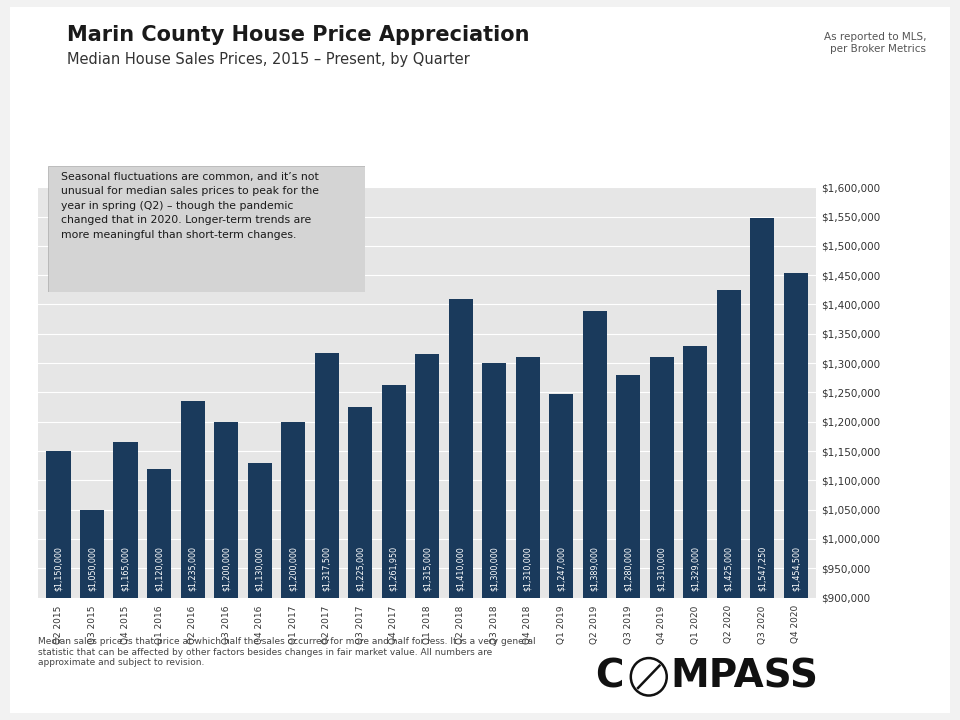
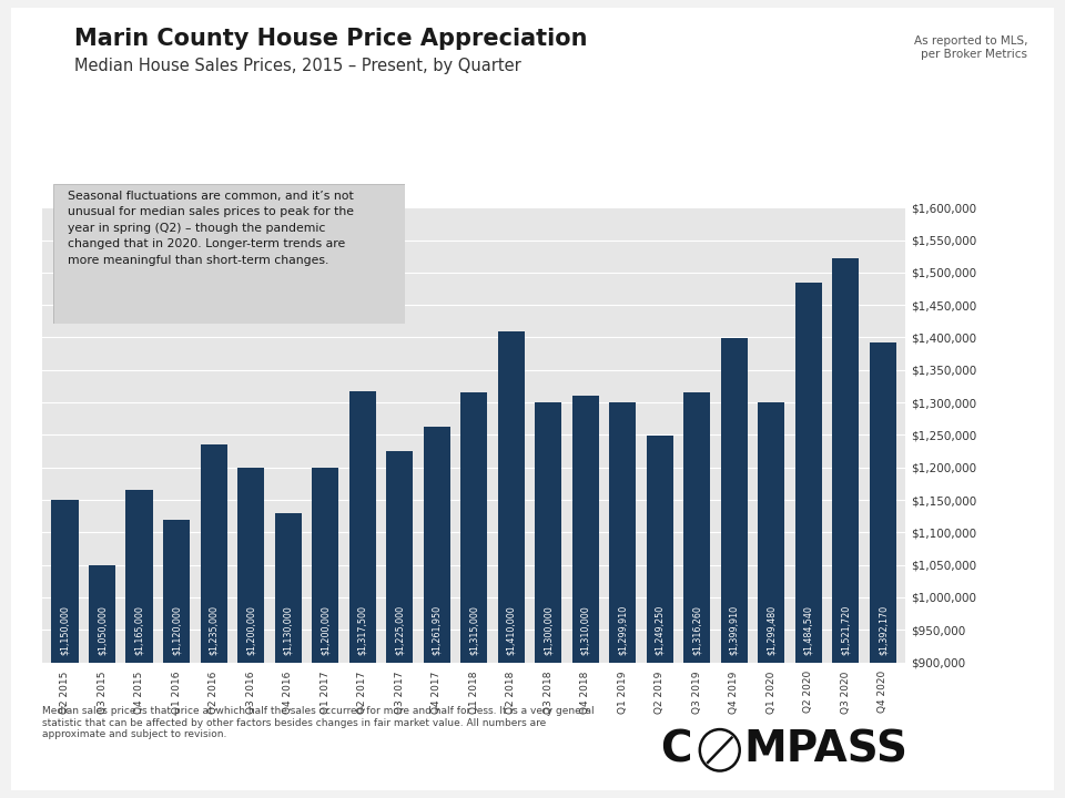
Q1 2019: $1,247,000 -> $1,299,910
Q2 2019: $1,389,000 -> $1,249,250
Q3 2019: $1,280,000 -> $1,316,260
Q4 2019: $1,310,000 -> $1,399,910
Q1 2020: $1,329,000 -> $1,299,480
Q2 2020: $1,425,000 -> $1,484,540
Q3 2020: $1,547,250 -> $1,521,720
Q4 2020: $1,454,500 -> $1,392,170
